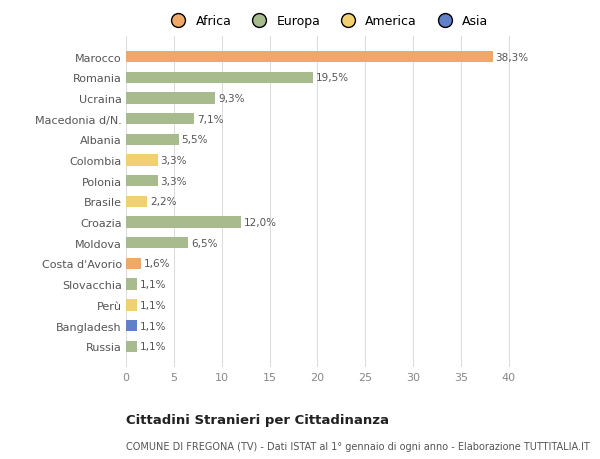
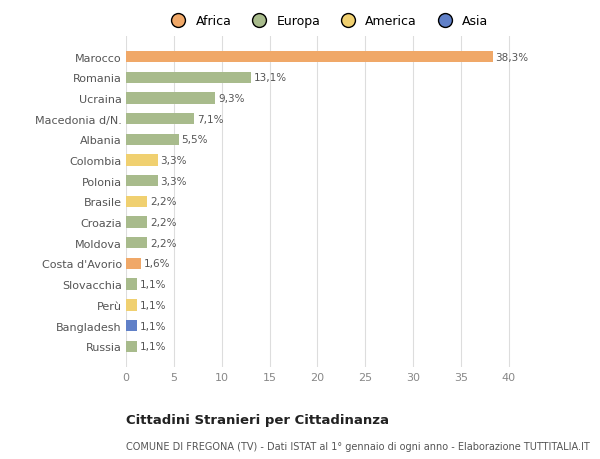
Romania: 19,5% -> 13,1%
Croazia: 12,0% -> 2,2%
Moldova: 6,5% -> 2,2%
